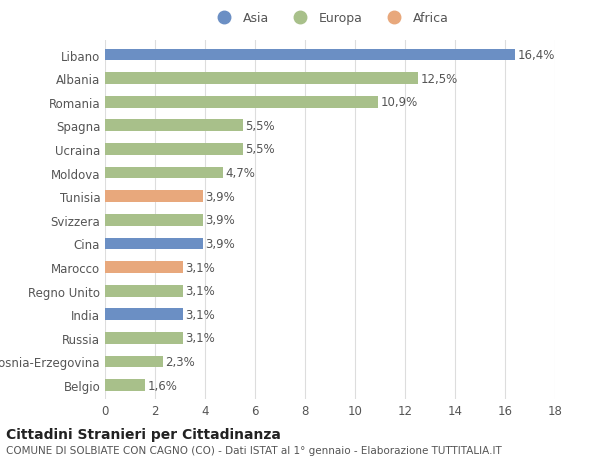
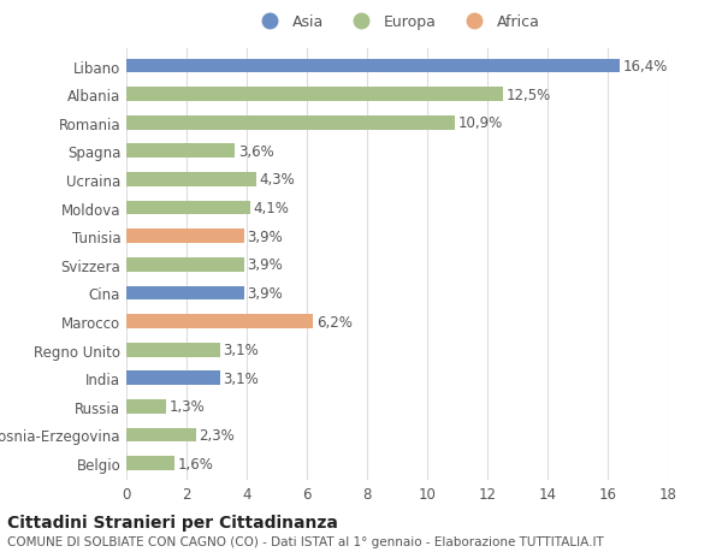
Spagna: 5,5% -> 3,6%
Ucraina: 5,5% -> 4,3%
Moldova: 4,7% -> 4,1%
Marocco: 3,1% -> 6,2%
Russia: 3,1% -> 1,3%
